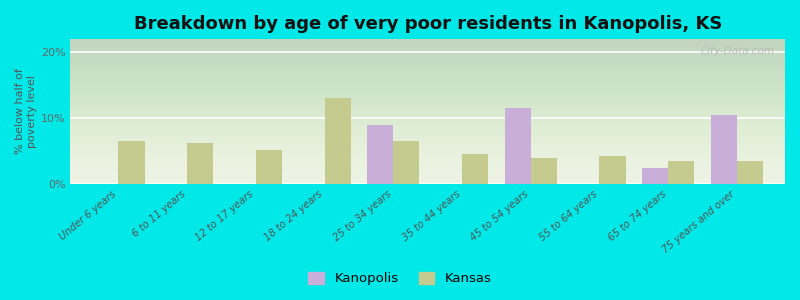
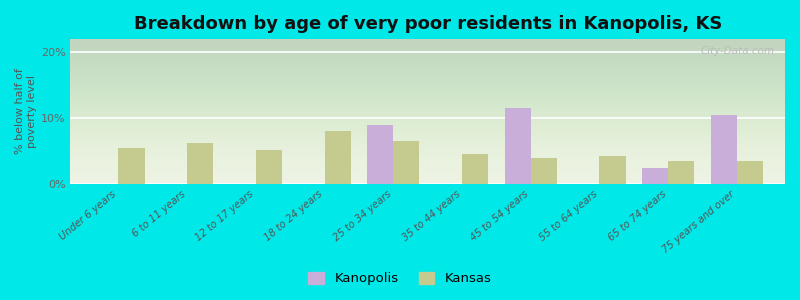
Kansas/Under 6 years: 6.5% -> 5.4%
Kansas/18 to 24 years: 13.0% -> 8.0%
